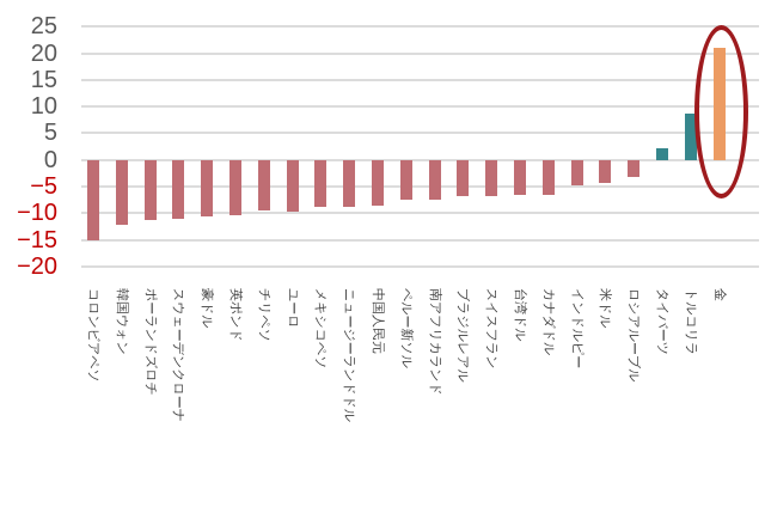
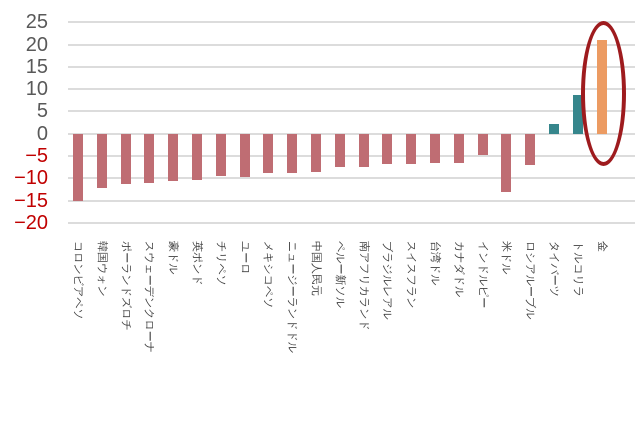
米ドル: -4 -> -13
ロシアルーブル: -3 -> -7
